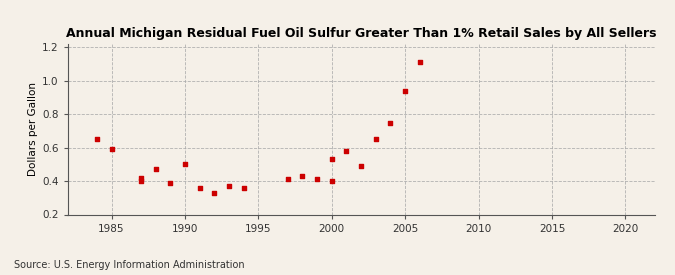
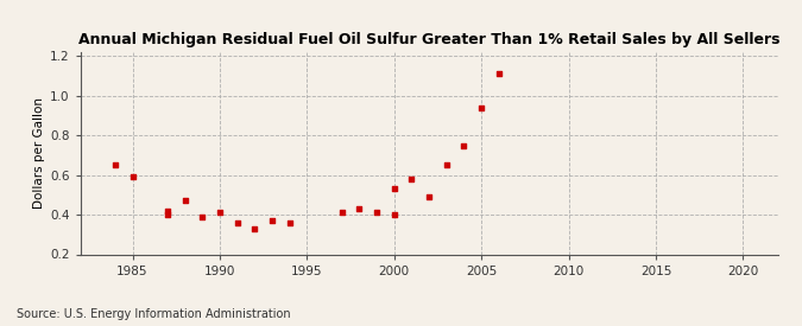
1990: 0.50 -> 0.41
